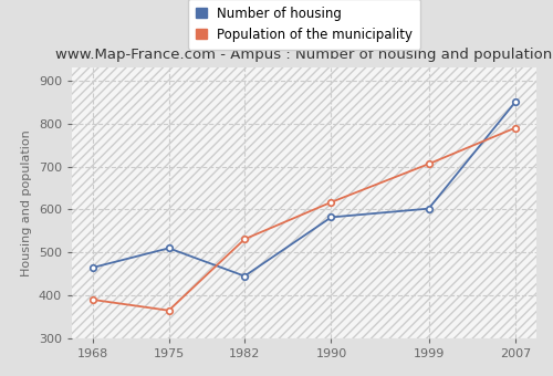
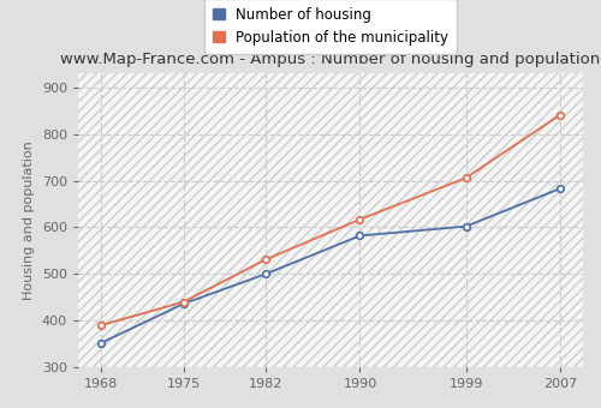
Number of housing/1968: 465 -> 352
Number of housing/1975: 510 -> 436
Population of the municipality/1975: 365 -> 440
Number of housing/1982: 445 -> 500
Number of housing/2007: 850 -> 683
Population of the municipality/2007: 790 -> 841
